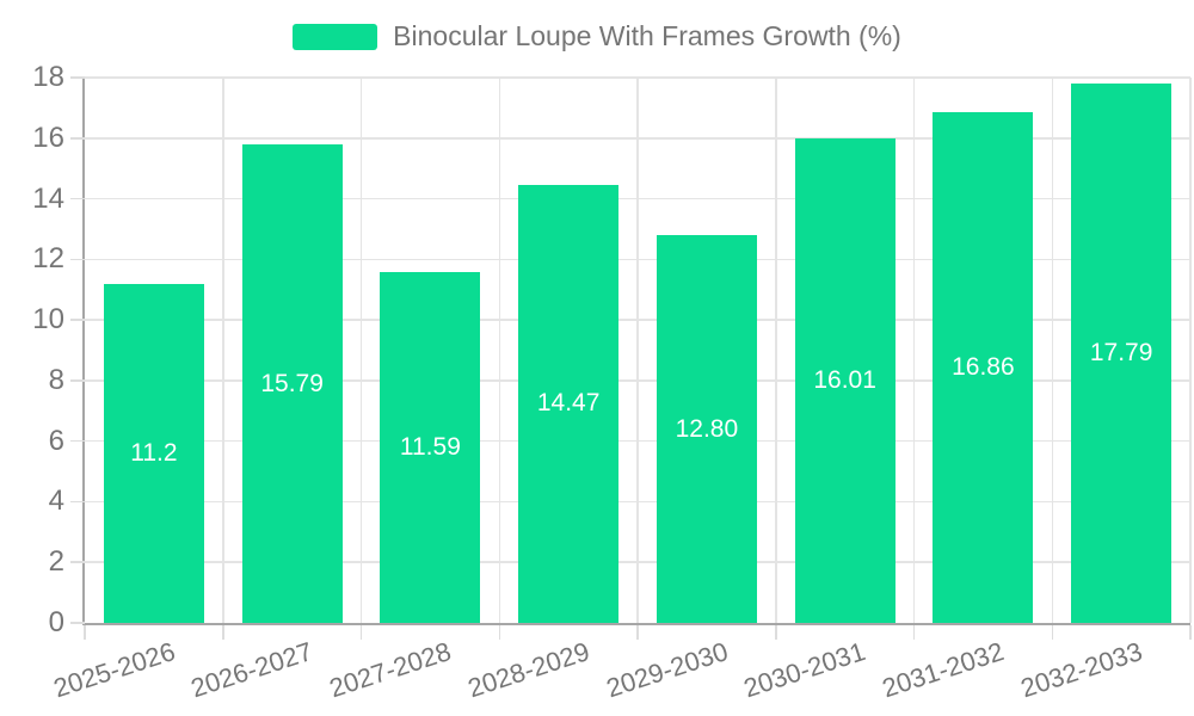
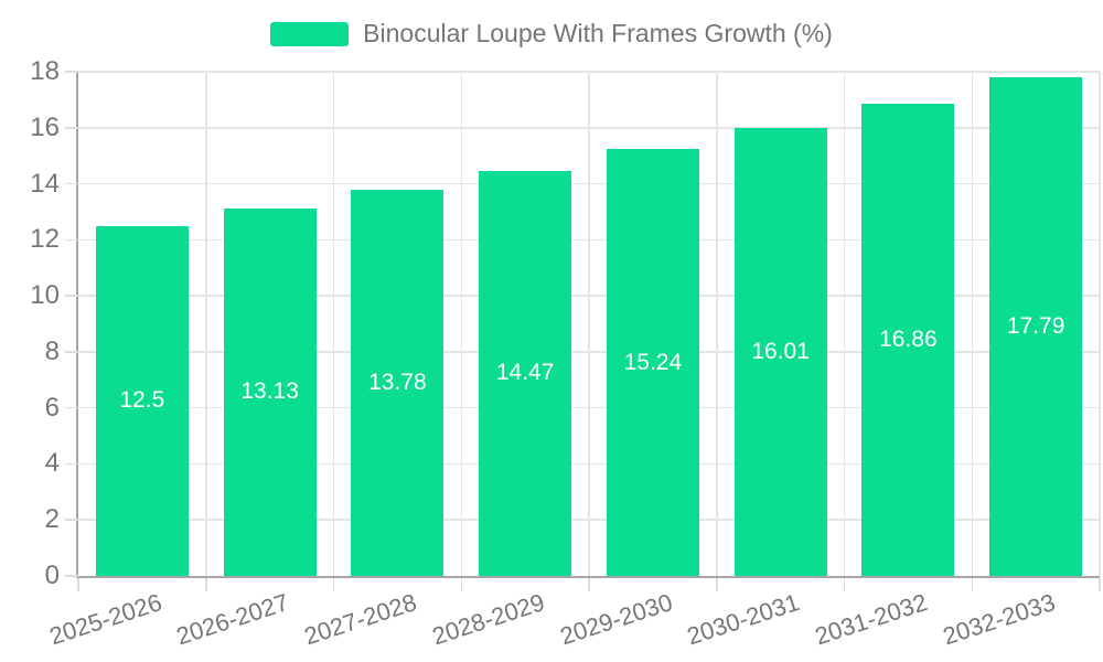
2025-2026: 11.2 -> 12.5
2026-2027: 15.79 -> 13.13
2027-2028: 11.59 -> 13.78
2029-2030: 12.80 -> 15.24
